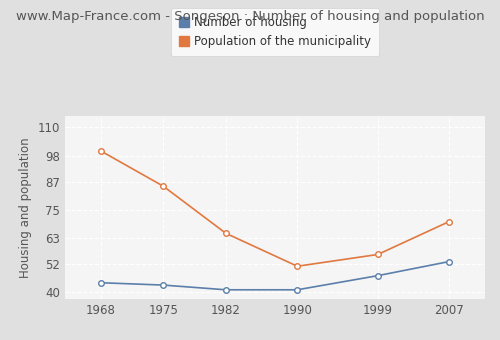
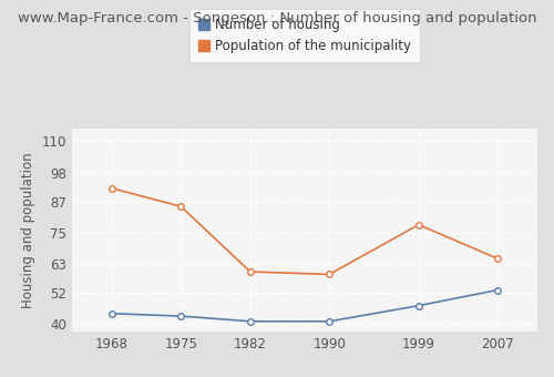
Population of the municipality/1968: 100 -> 92
Population of the municipality/1982: 65 -> 60
Population of the municipality/1990: 51 -> 59
Population of the municipality/1999: 56 -> 78
Population of the municipality/2007: 70 -> 65
